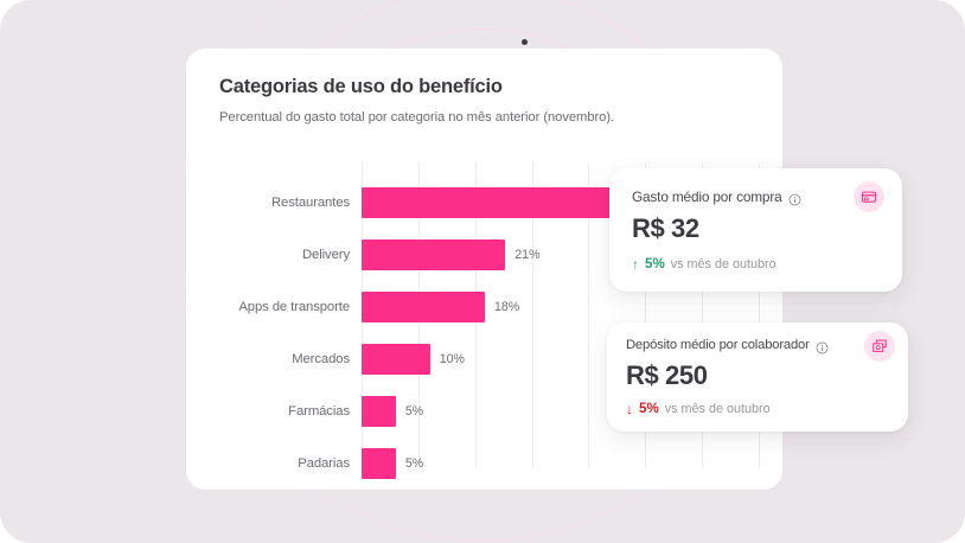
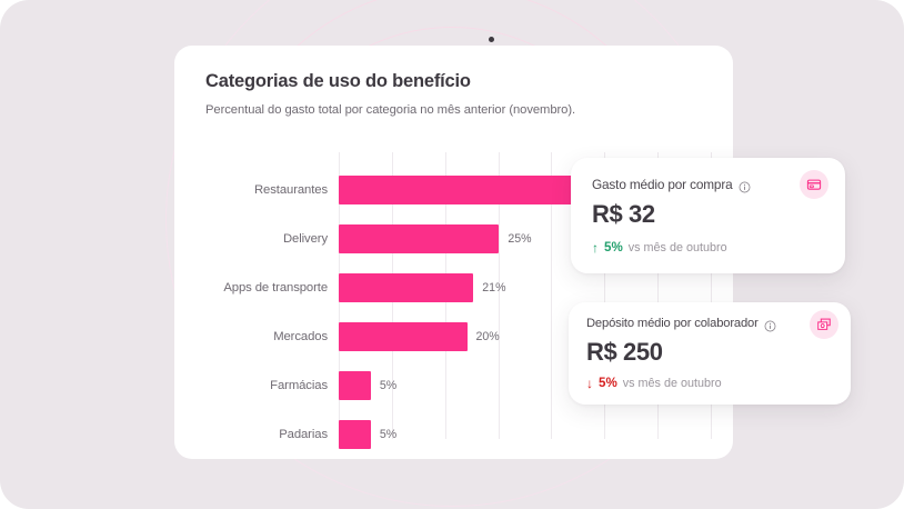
Delivery: 21% -> 25%
Apps de transporte: 18% -> 21%
Mercados: 10% -> 20%
